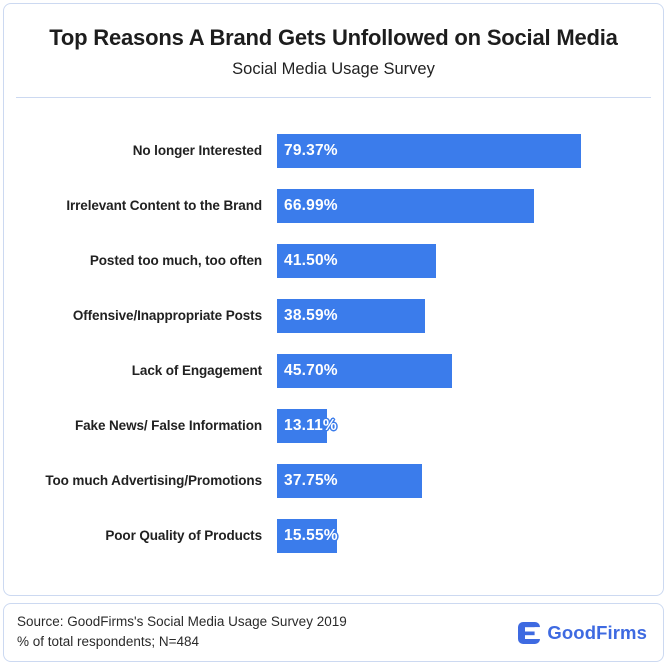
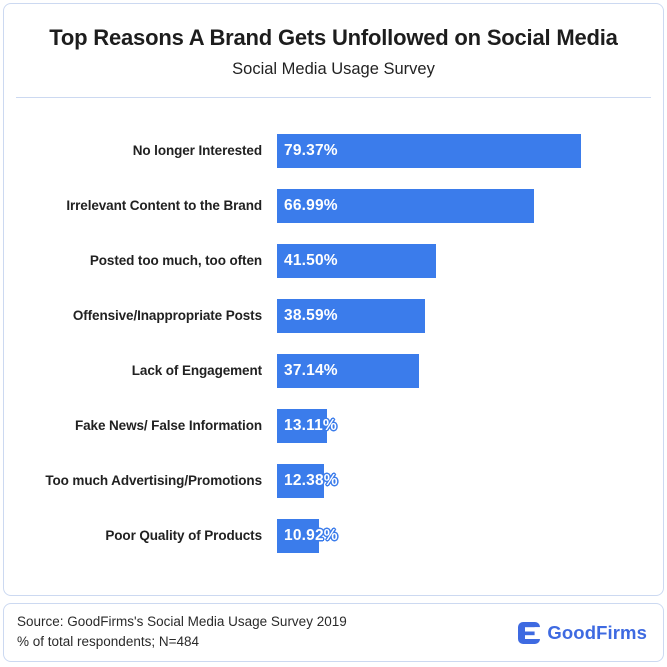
Lack of Engagement: 45.70% -> 37.14%
Too much Advertising/Promotions: 37.75% -> 12.38%
Poor Quality of Products: 15.55% -> 10.92%
